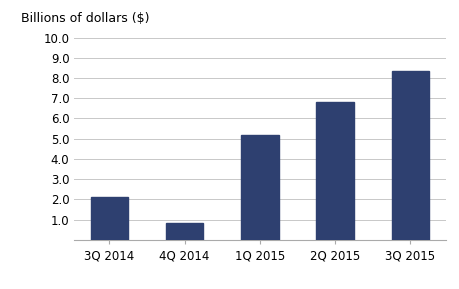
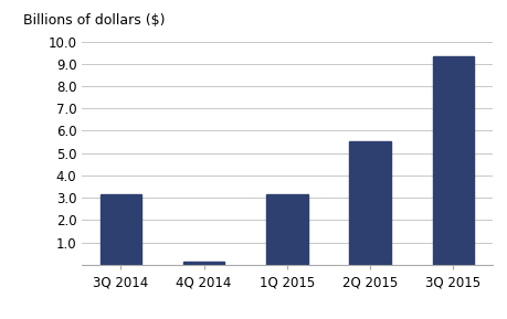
3Q 2014: 2.10 -> 3.15
4Q 2014: 0.85 -> 0.15
1Q 2015: 5.20 -> 3.15
2Q 2015: 6.80 -> 5.55
3Q 2015: 8.35 -> 9.35
